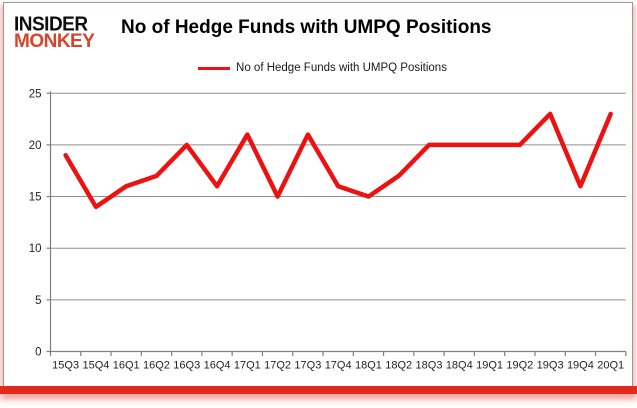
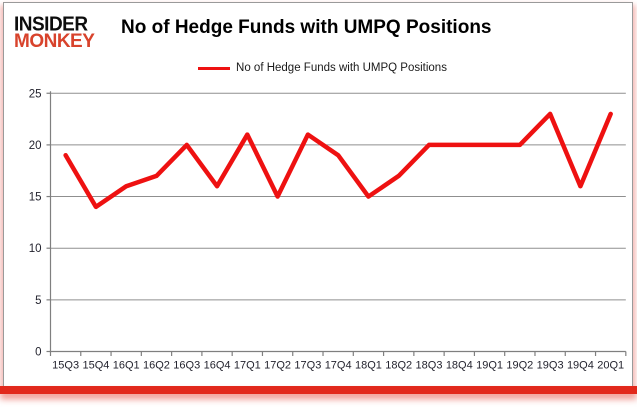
17Q4: 16 -> 19
